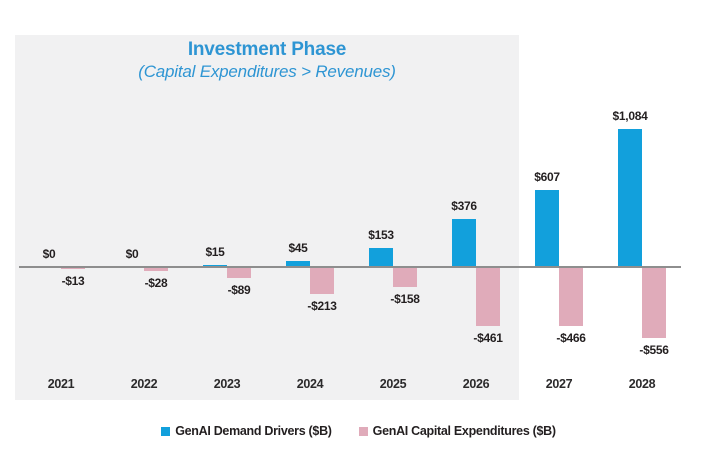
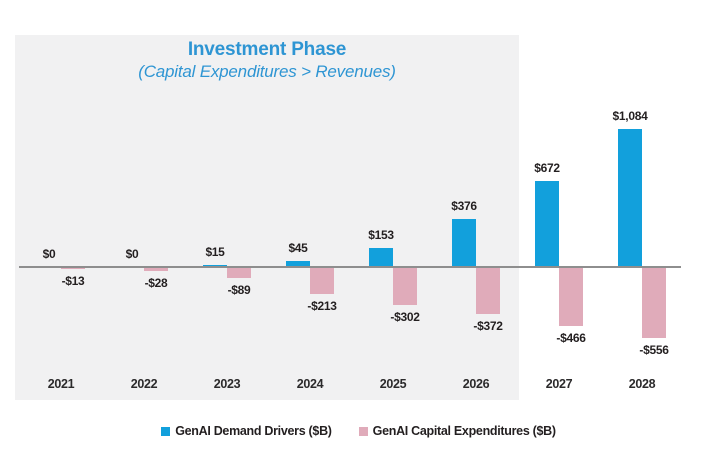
GenAI Capital Expenditures ($B)/2025: -$158 -> -$302
GenAI Capital Expenditures ($B)/2026: -$461 -> -$372
GenAI Demand Drivers ($B)/2027: $607 -> $672
